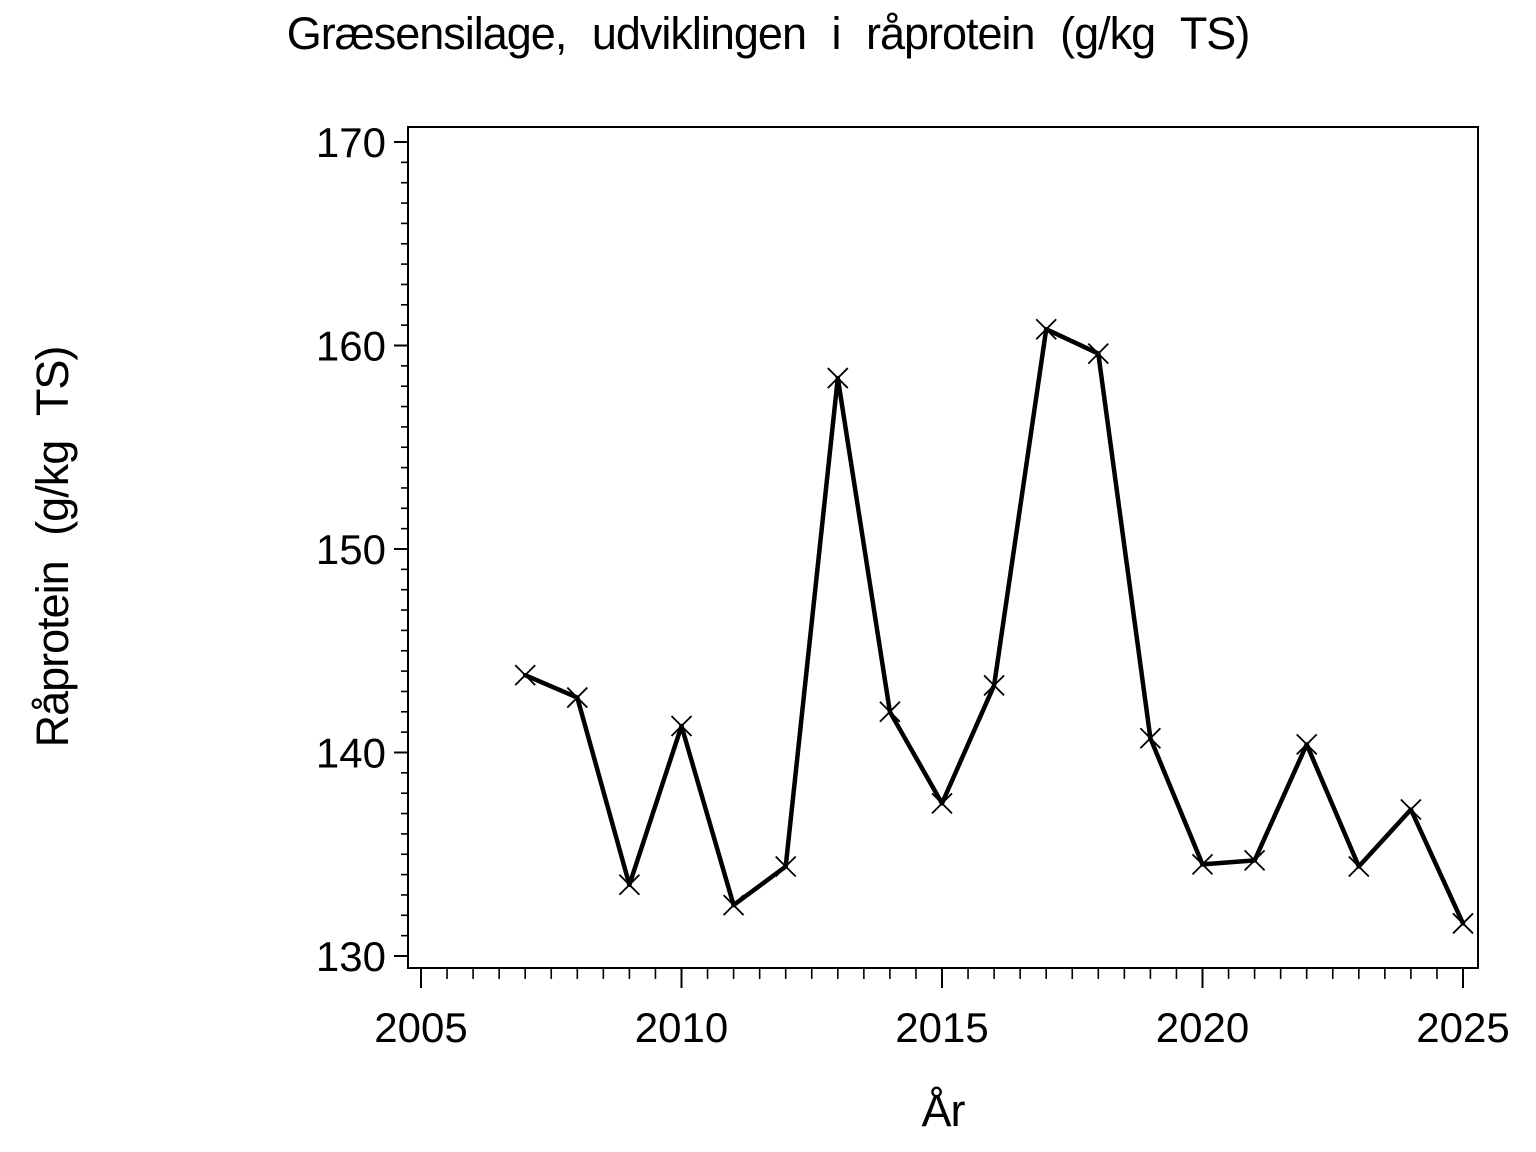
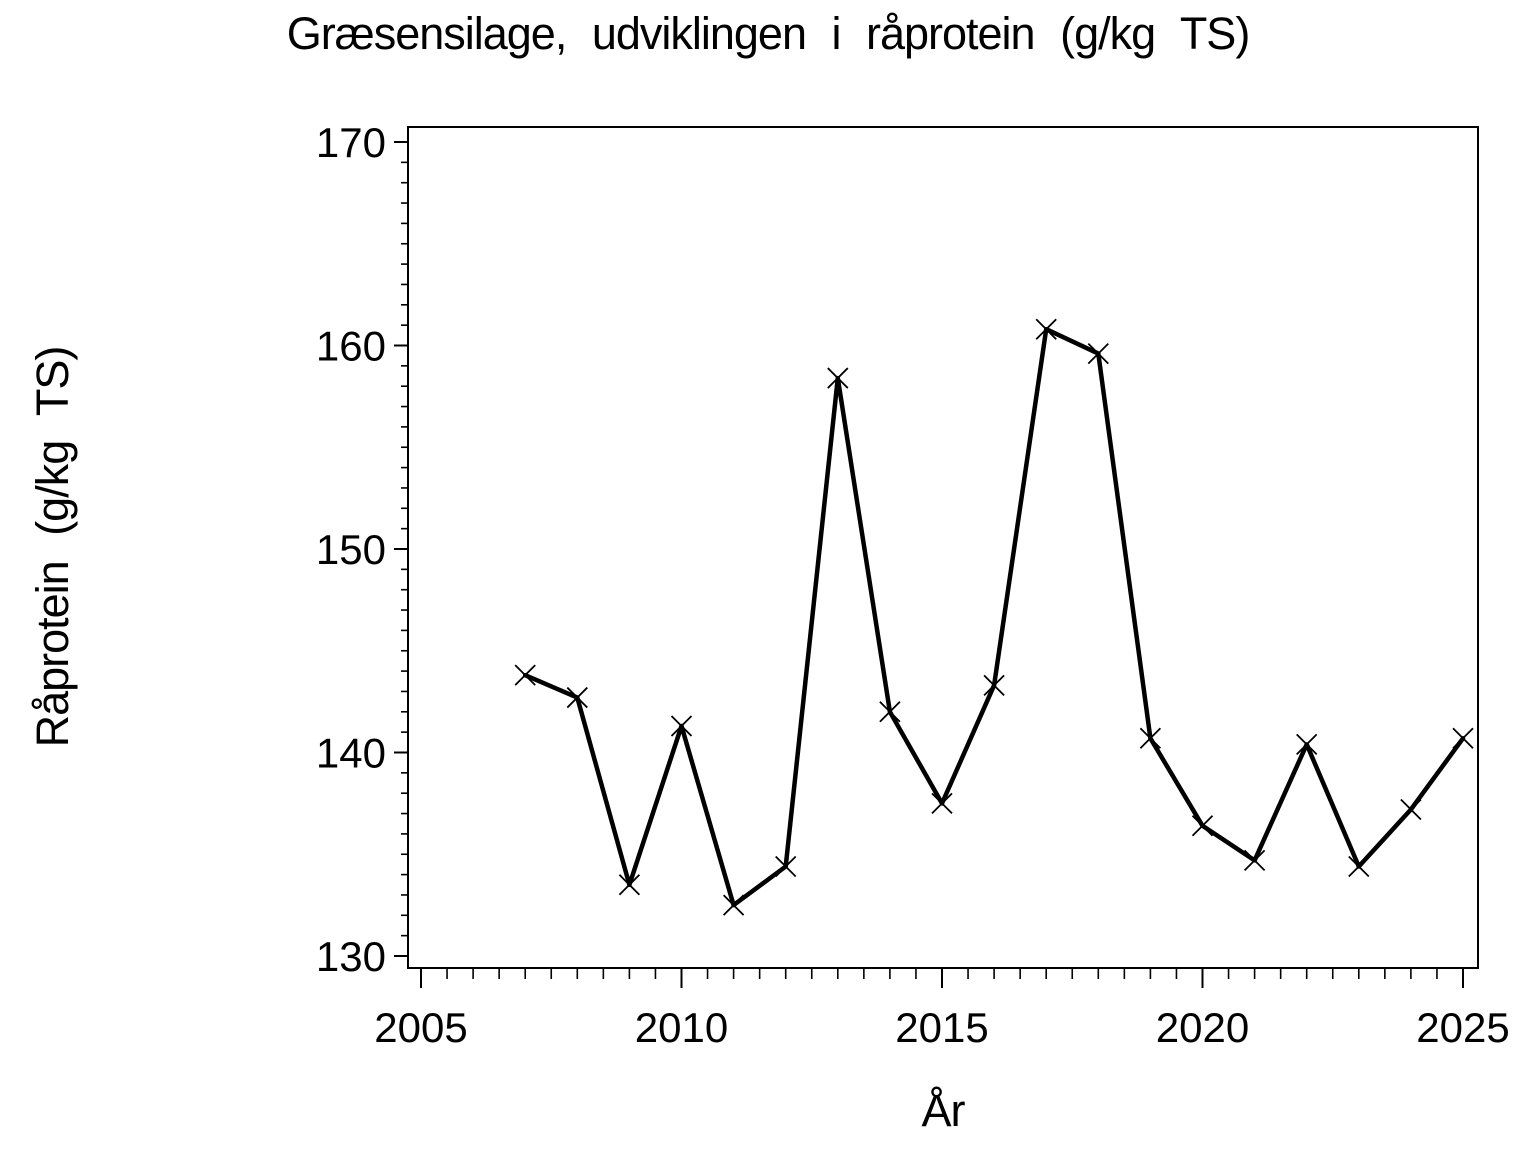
2020: 134.5 -> 136.4
2025: 131.6 -> 140.7
